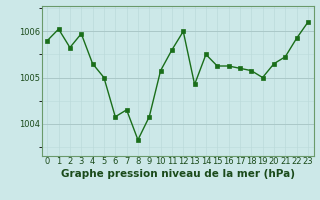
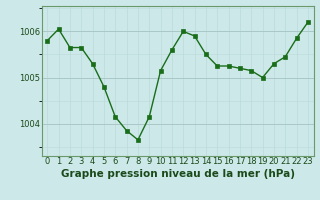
3: 1005.95 -> 1005.65
5: 1005.00 -> 1004.80
7: 1004.30 -> 1003.85
13: 1004.85 -> 1005.90
